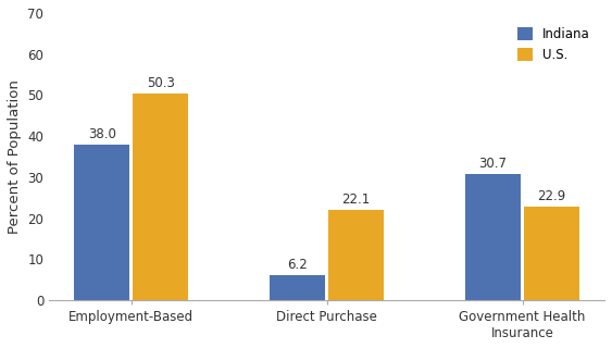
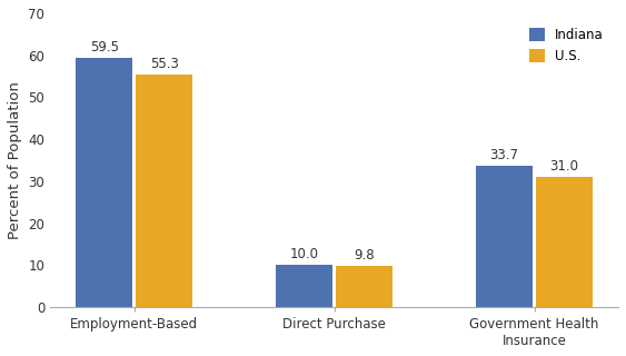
Indiana/Employment-Based: 38.0 -> 59.5
U.S./Employment-Based: 50.3 -> 55.3
Indiana/Direct Purchase: 6.2 -> 10.0
U.S./Direct Purchase: 22.1 -> 9.8
Indiana/Government Health Insurance: 30.7 -> 33.7
U.S./Government Health Insurance: 22.9 -> 31.0
